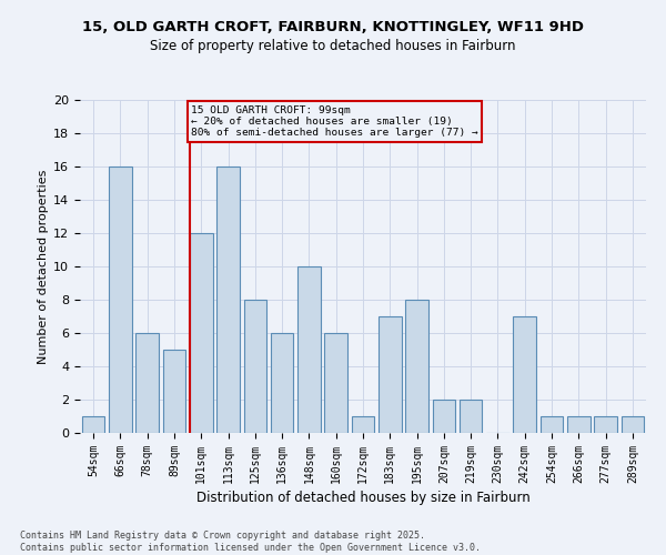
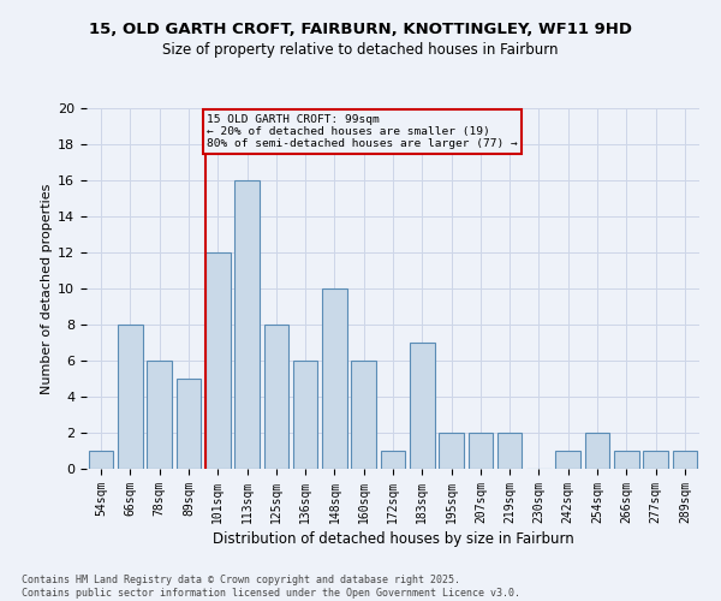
66sqm: 16 -> 8
195sqm: 8 -> 2
242sqm: 7 -> 1
254sqm: 1 -> 2
